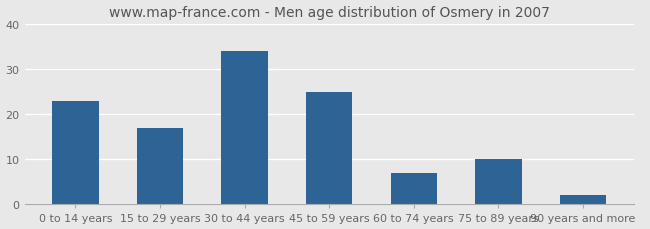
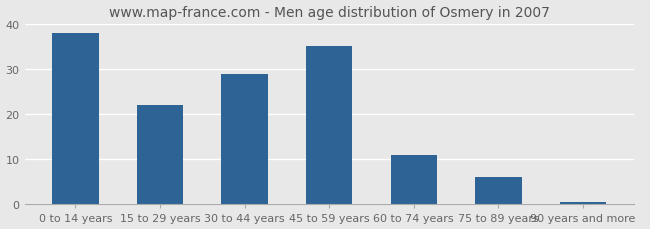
0 to 14 years: 23.0 -> 38.0
15 to 29 years: 17.0 -> 22.0
30 to 44 years: 34.0 -> 29.0
45 to 59 years: 25.0 -> 35.0
60 to 74 years: 7.0 -> 11.0
75 to 89 years: 10.0 -> 6.0
90 years and more: 2.0 -> 0.5
